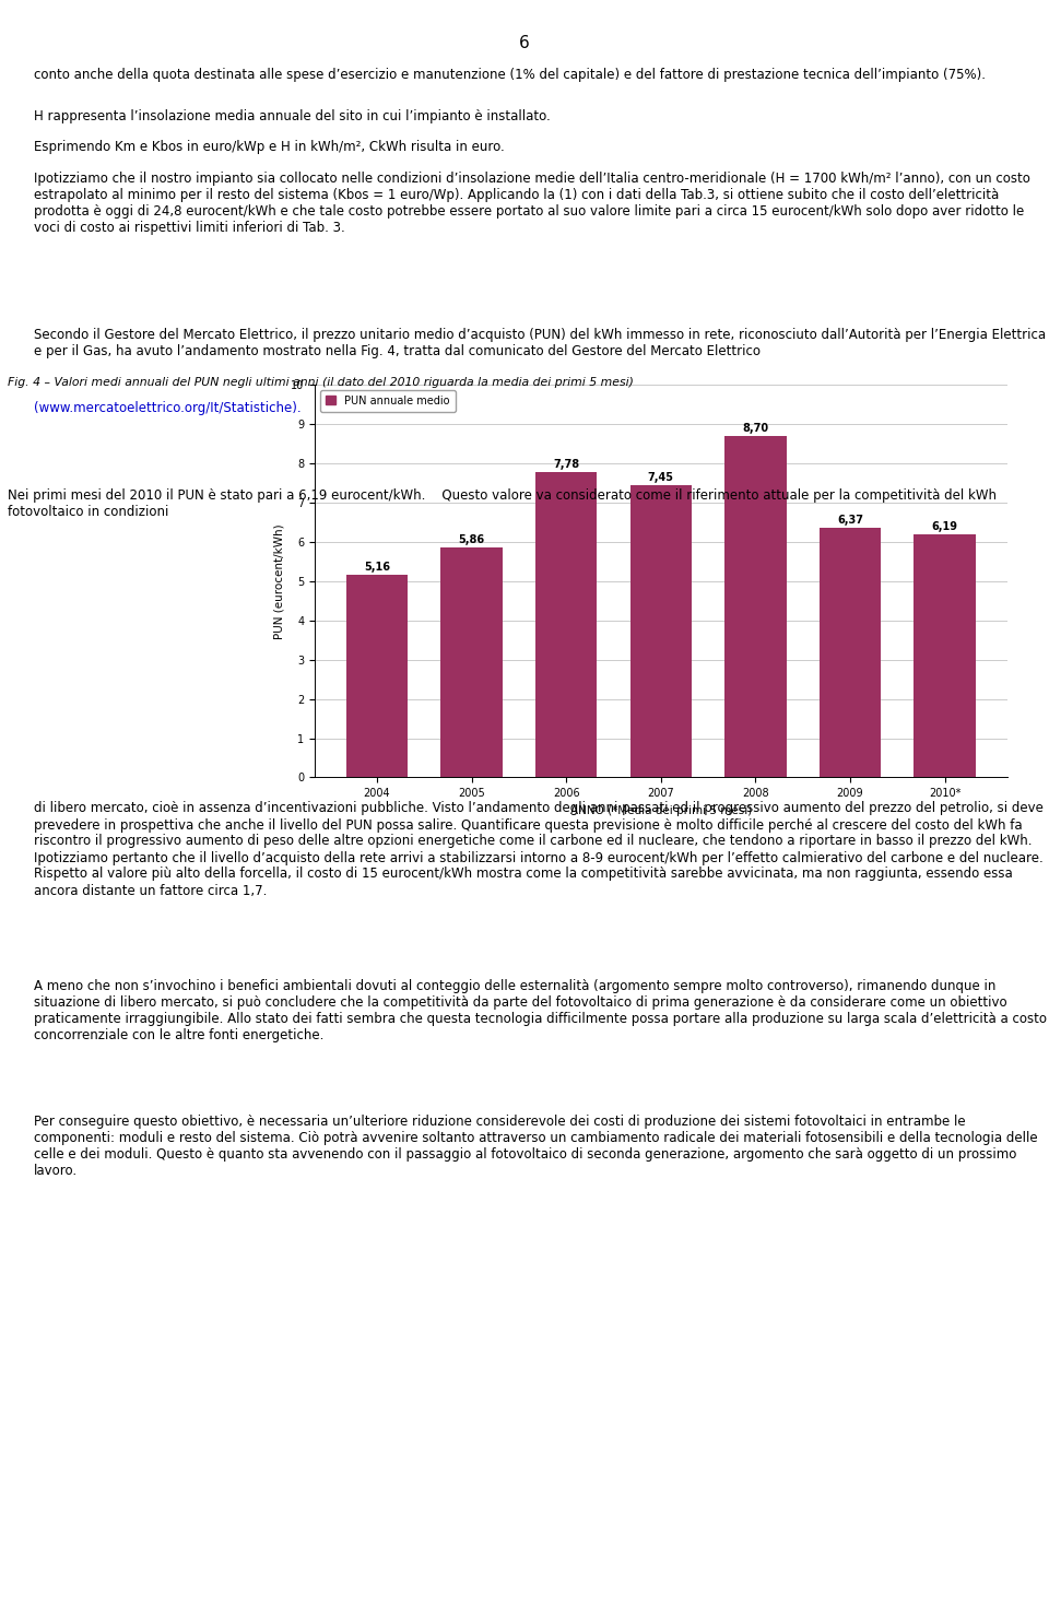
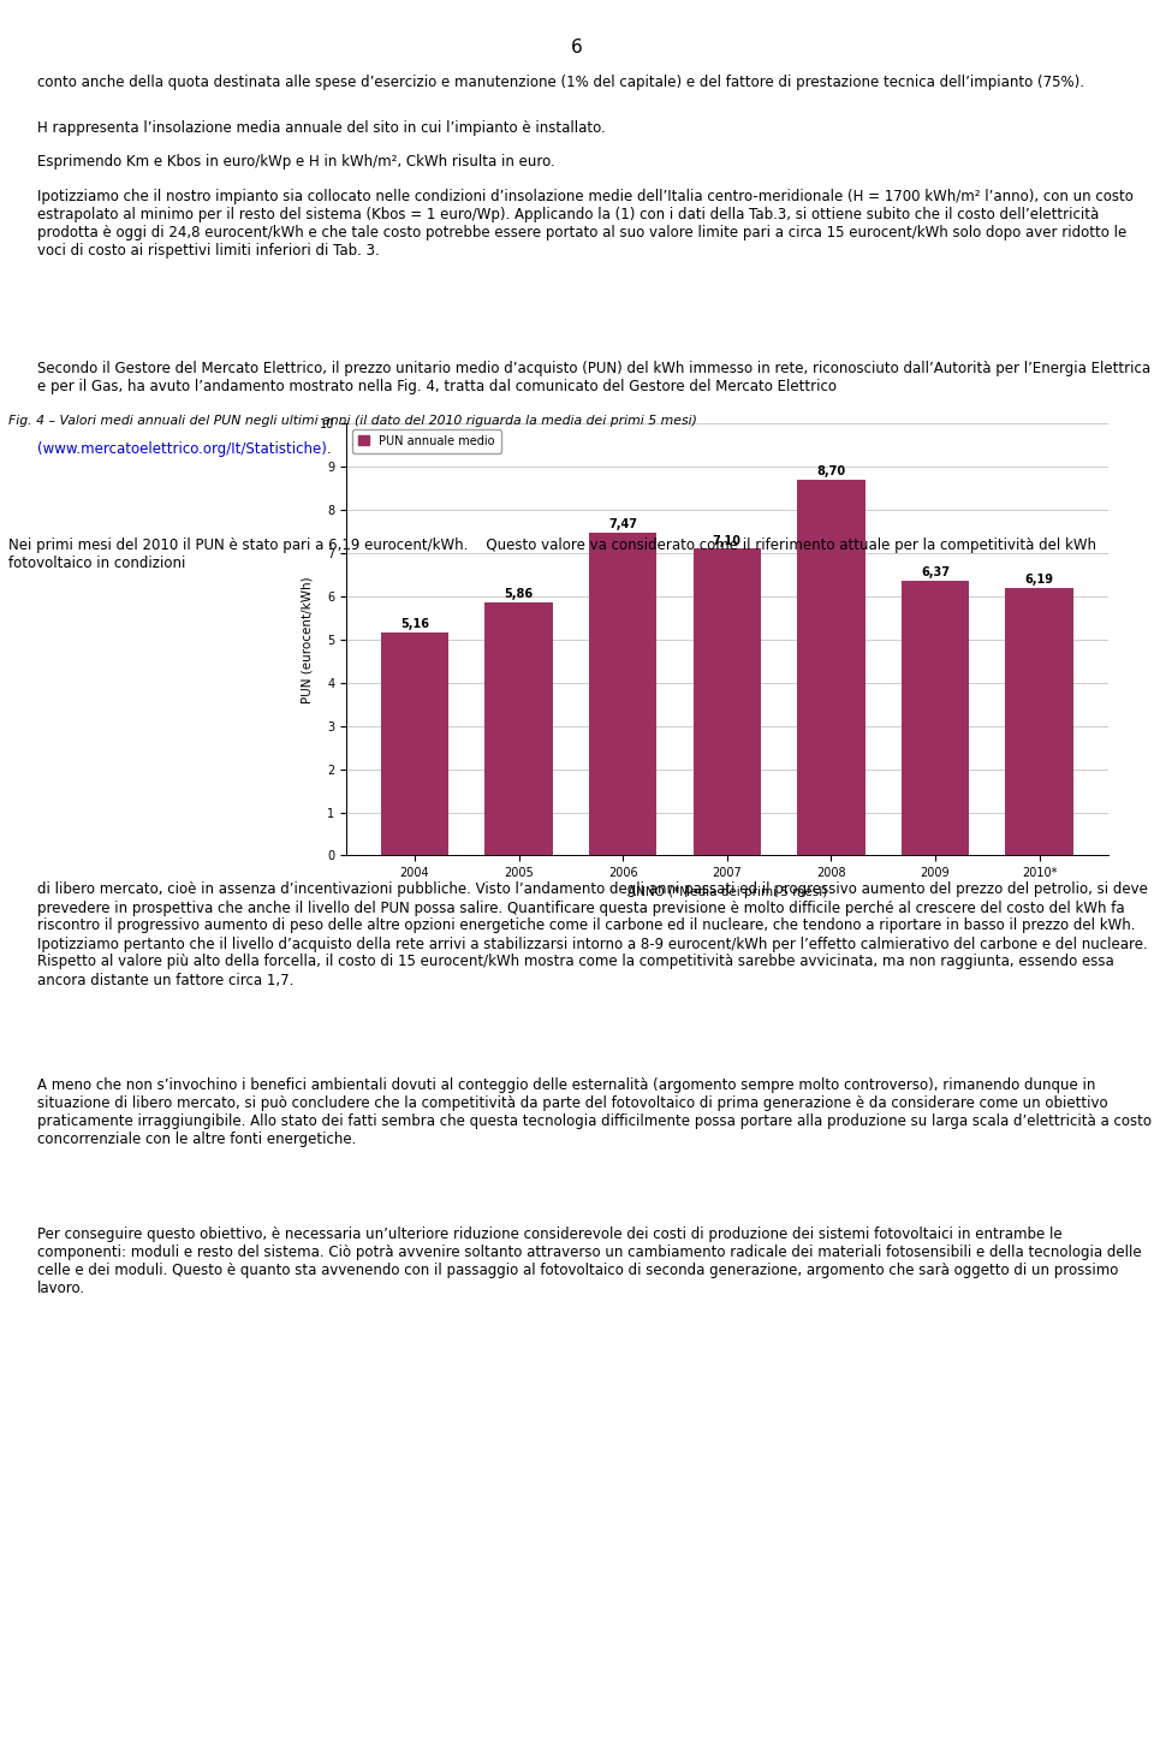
2006: 7,78 -> 7,47
2007: 7.45 -> 7.10
